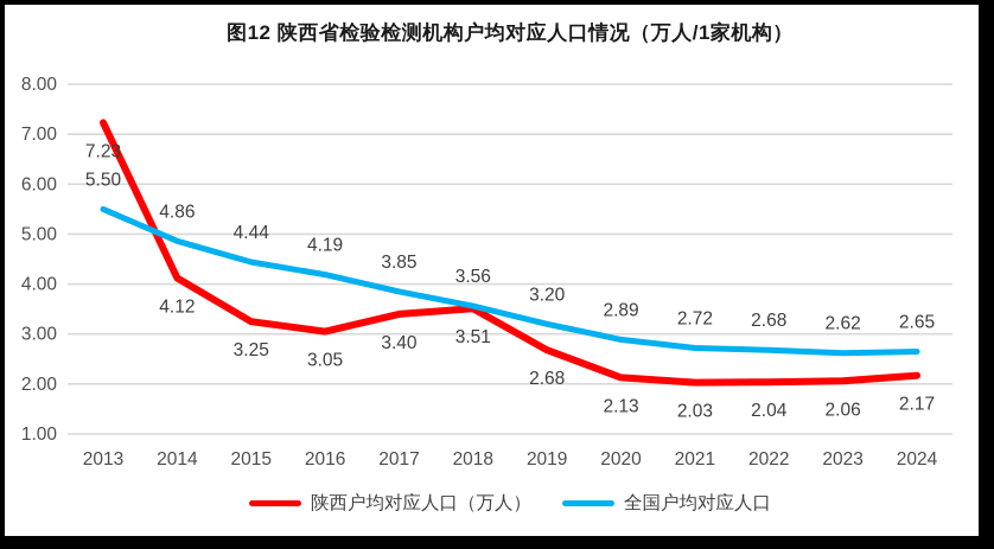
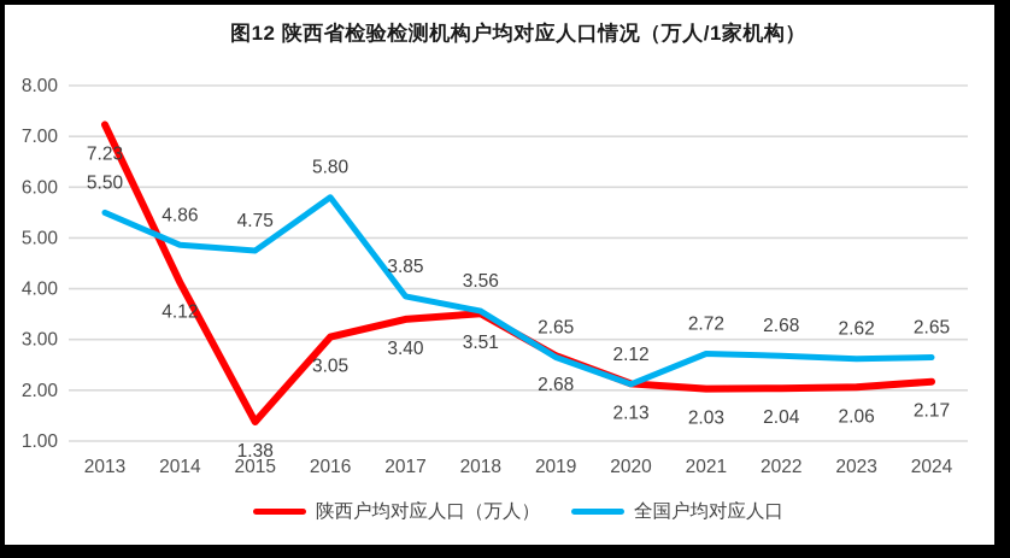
陕西户均对应人口（万人）/2015: 3.25 -> 1.38
全国户均对应人口/2015: 4.44 -> 4.75
全国户均对应人口/2016: 4.19 -> 5.80
全国户均对应人口/2019: 3.20 -> 2.65
全国户均对应人口/2020: 2.89 -> 2.12
